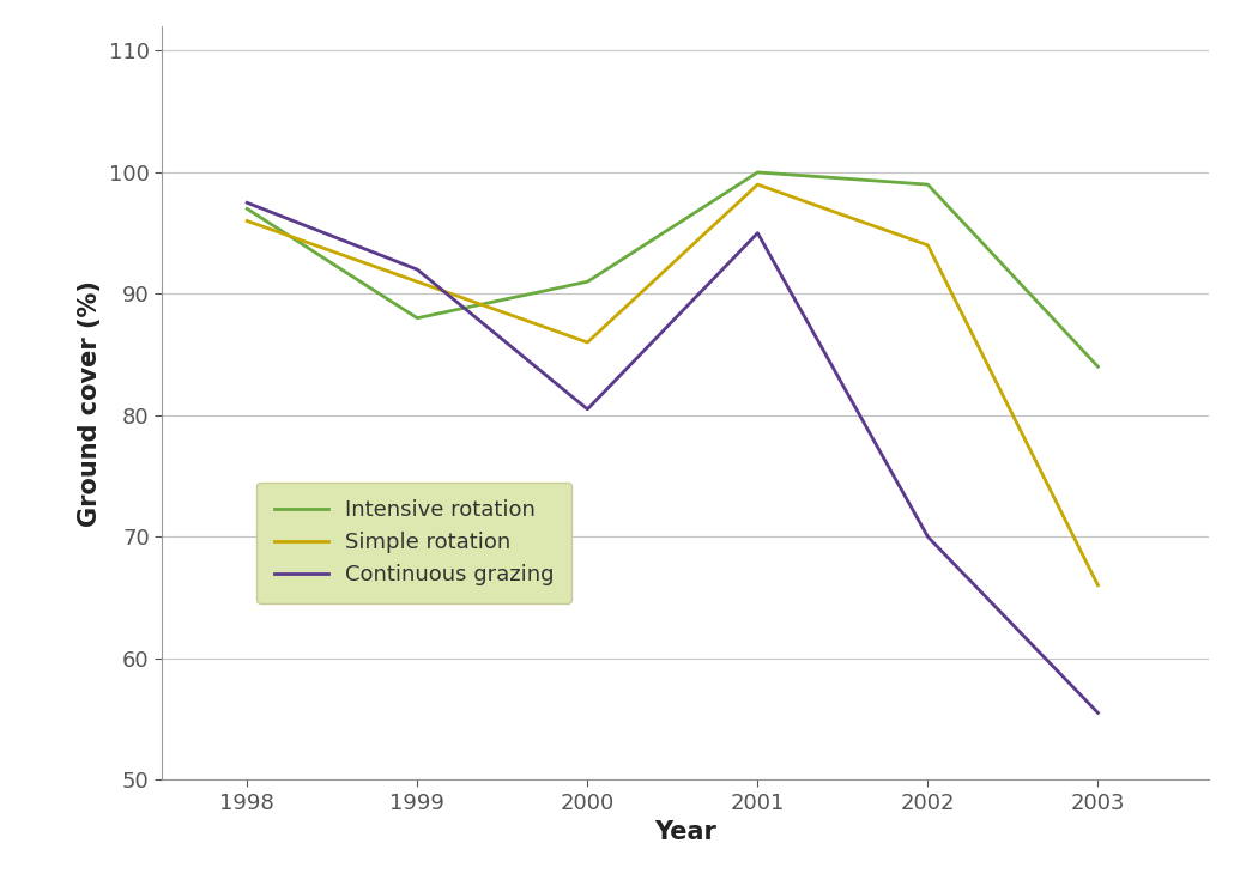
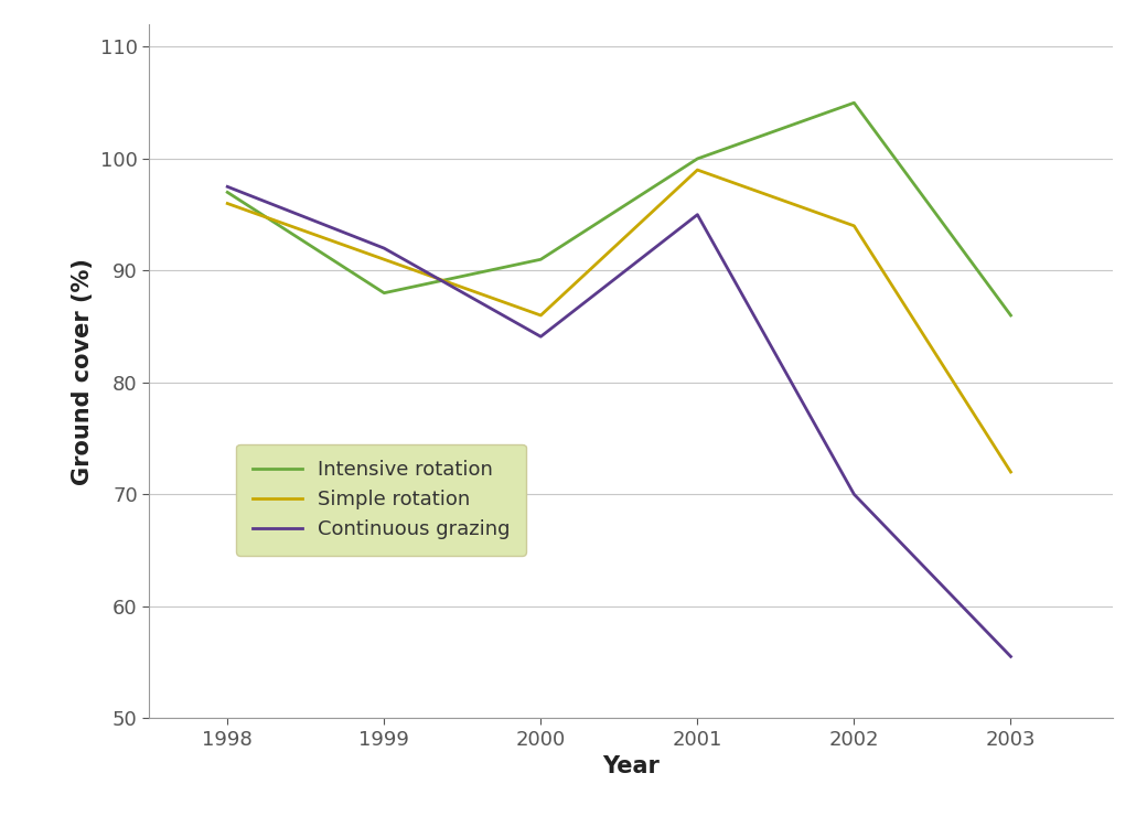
Continuous grazing/2000: 80.5 -> 84.1
Intensive rotation/2002: 99 -> 105
Intensive rotation/2003: 84 -> 86
Simple rotation/2003: 66 -> 72
